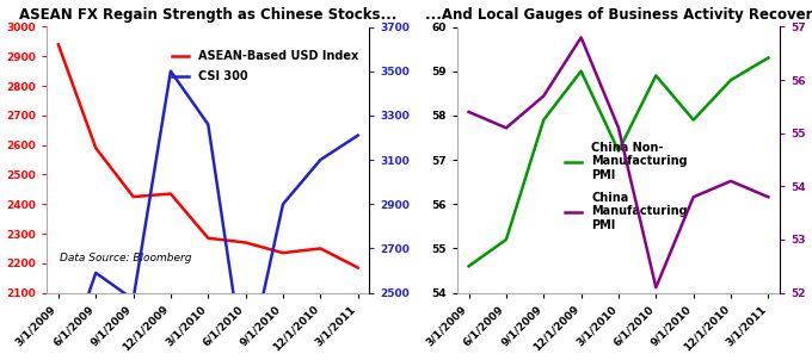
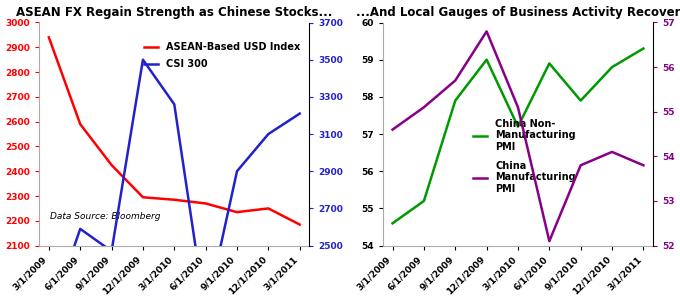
ASEAN FX Regain Strength as Chinese Stocks.../ASEAN-Based USD Index/12/1/2009: 2435 -> 2295
...And Local Gauges of Business Activity Recover/China Manufacturing PMI/3/1/2009: 55.4 -> 54.6
